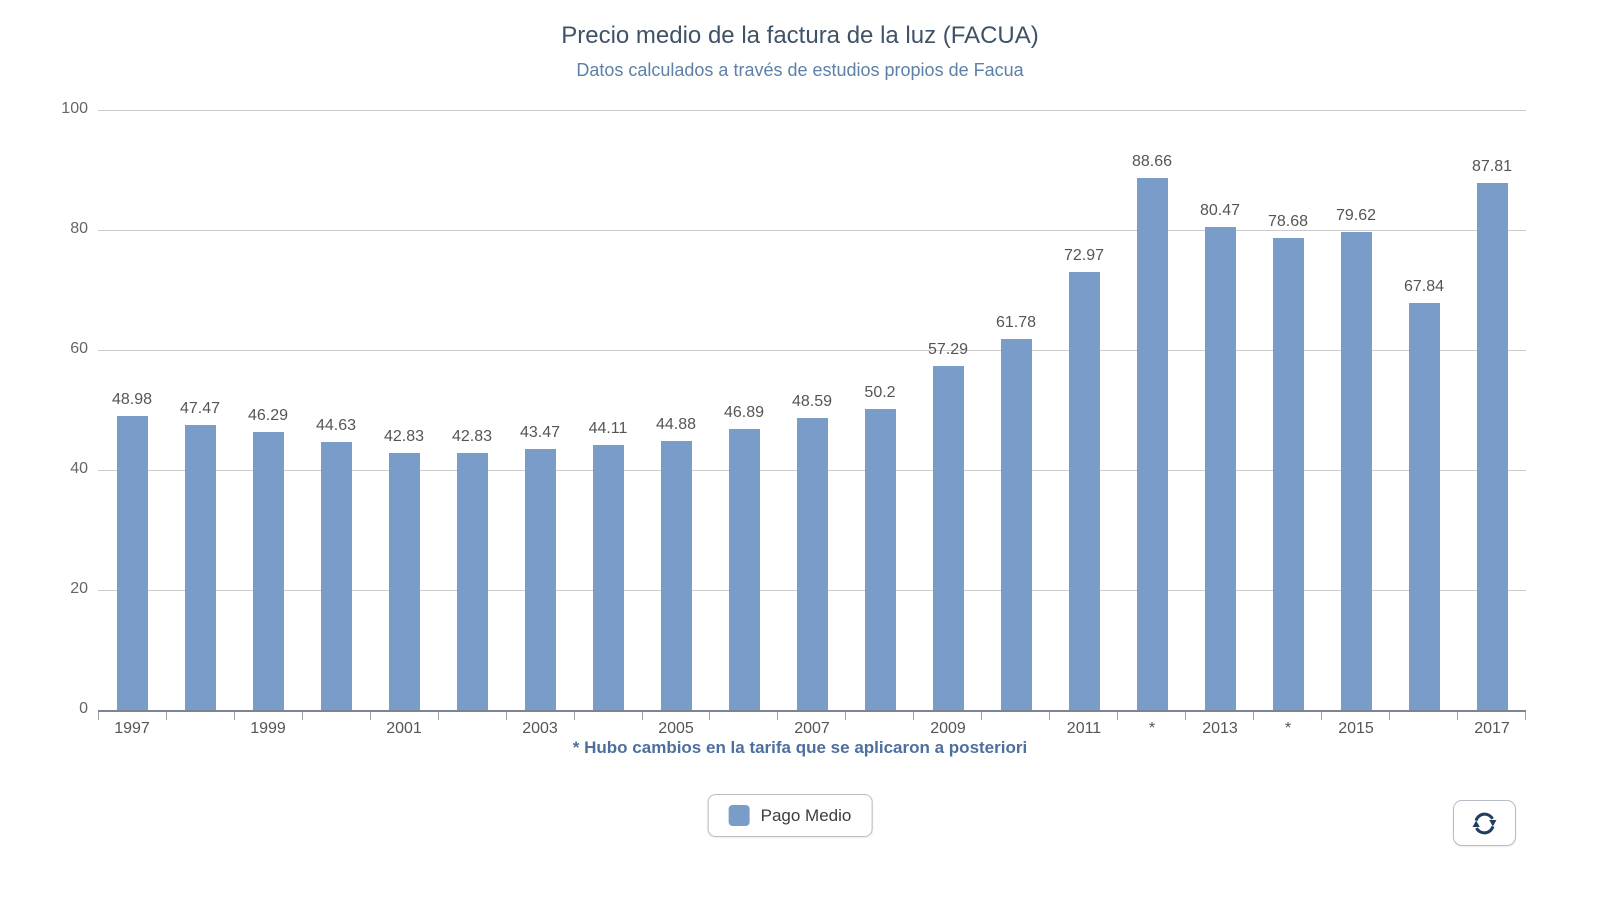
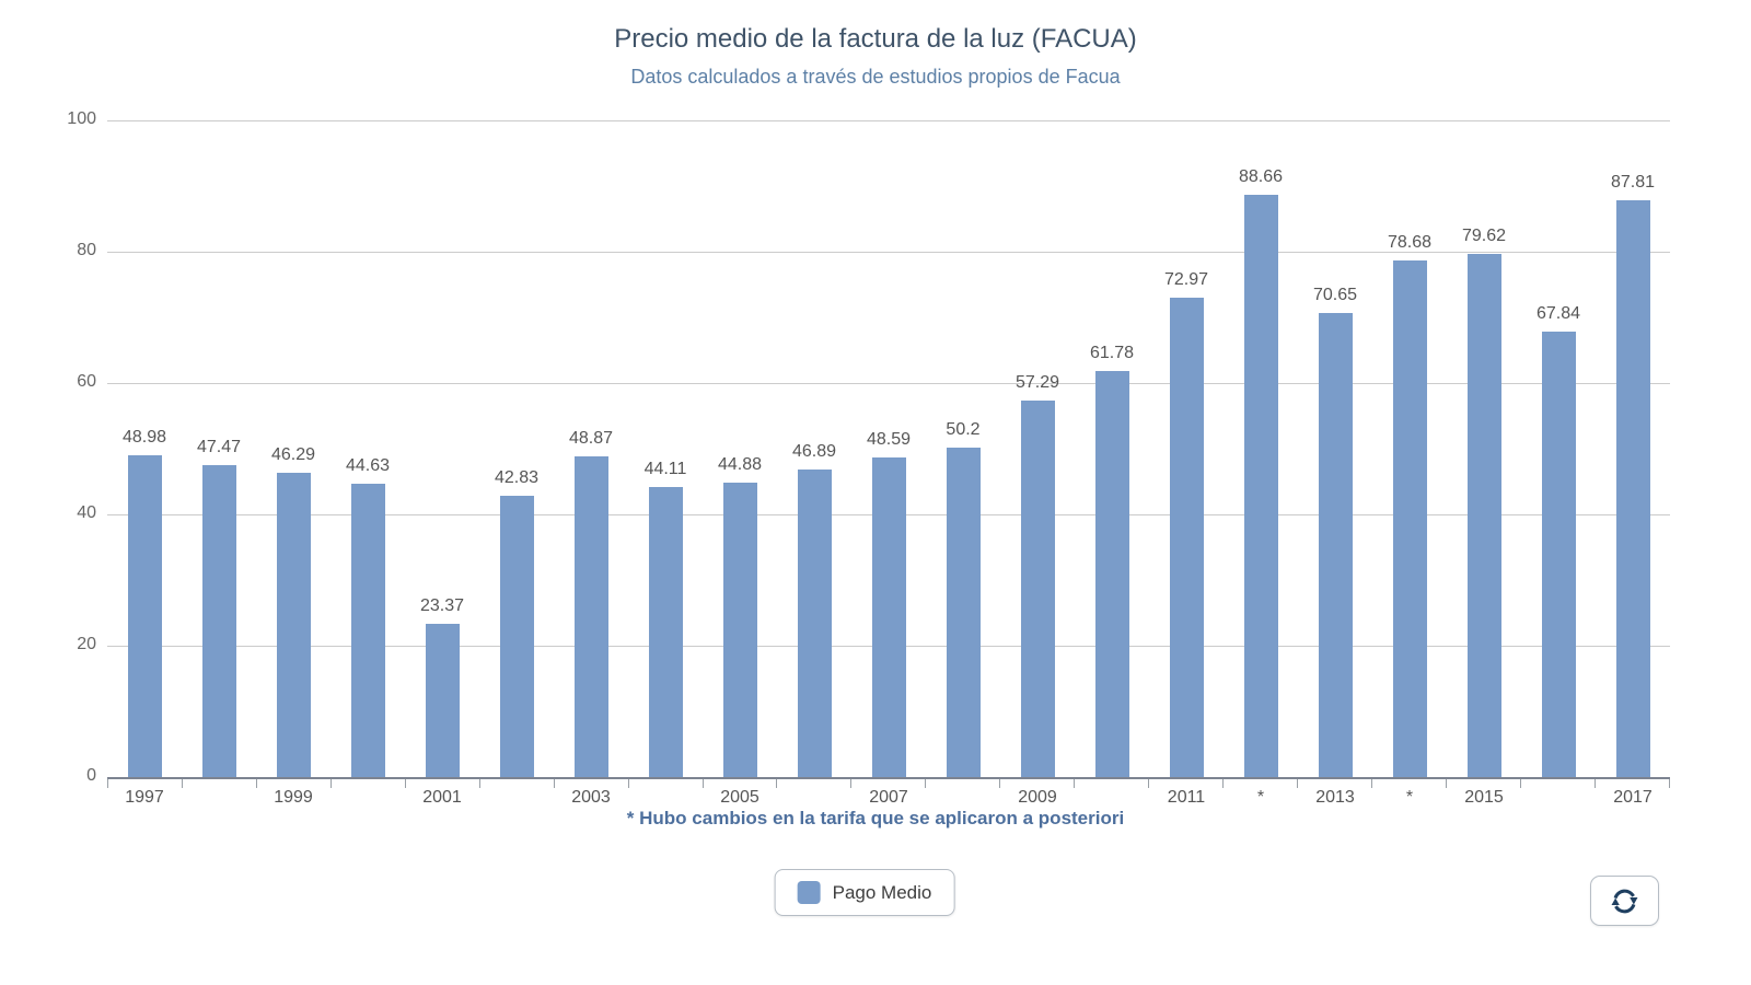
2001: 42.83 -> 23.37
2003: 43.47 -> 48.87
2013: 80.47 -> 70.65
